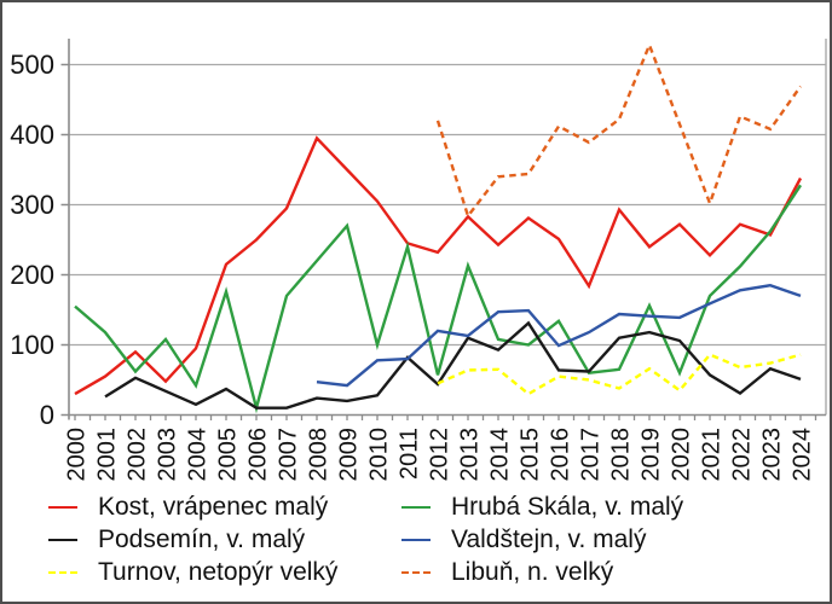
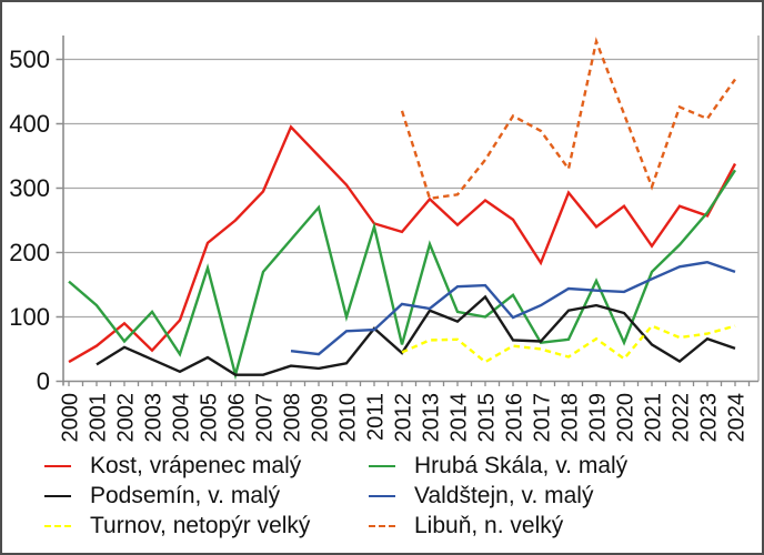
Libuň, n. velký/2014: 340 -> 290
Libuň, n. velký/2018: 420 -> 330
Kost, vrápenec malý/2021: 230 -> 210
